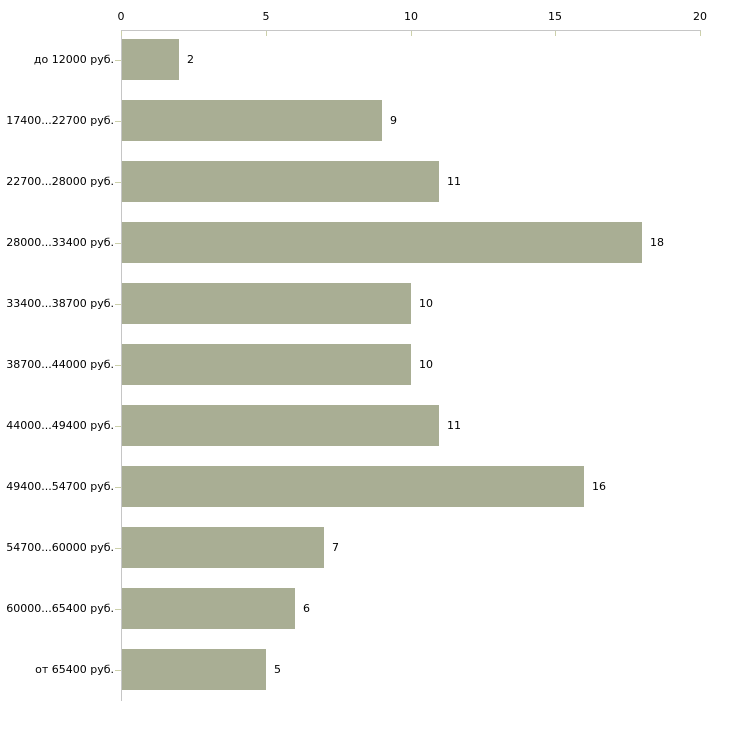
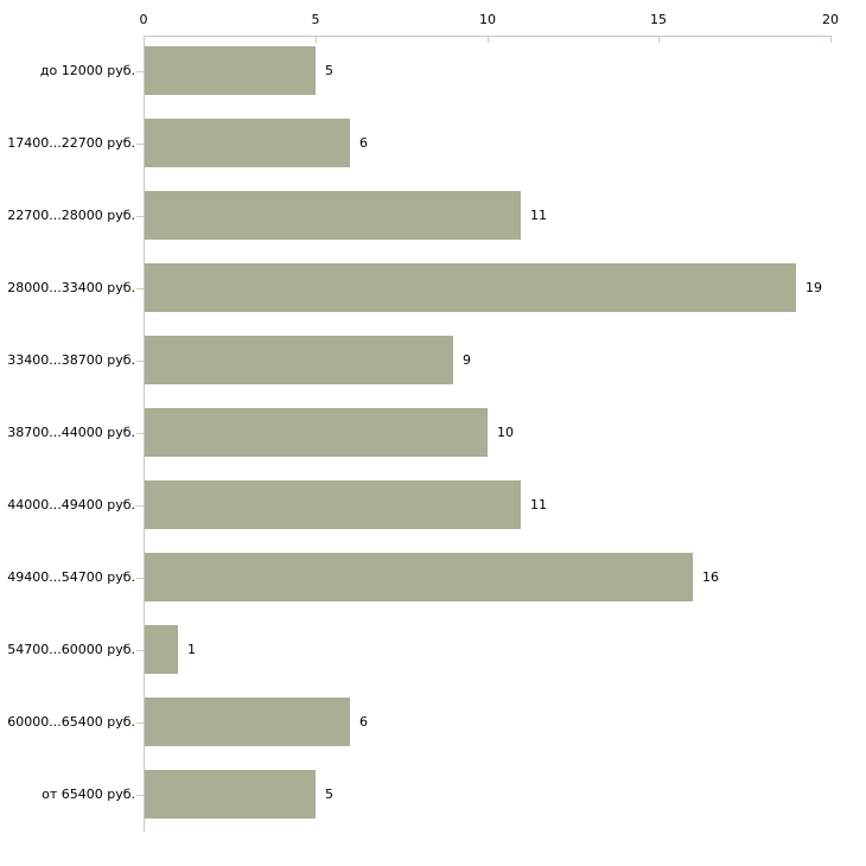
до 12000 руб.: 2 -> 5
17400...22700 руб.: 9 -> 6
28000...33400 руб.: 18 -> 19
33400...38700 руб.: 10 -> 9
54700...60000 руб.: 7 -> 1
